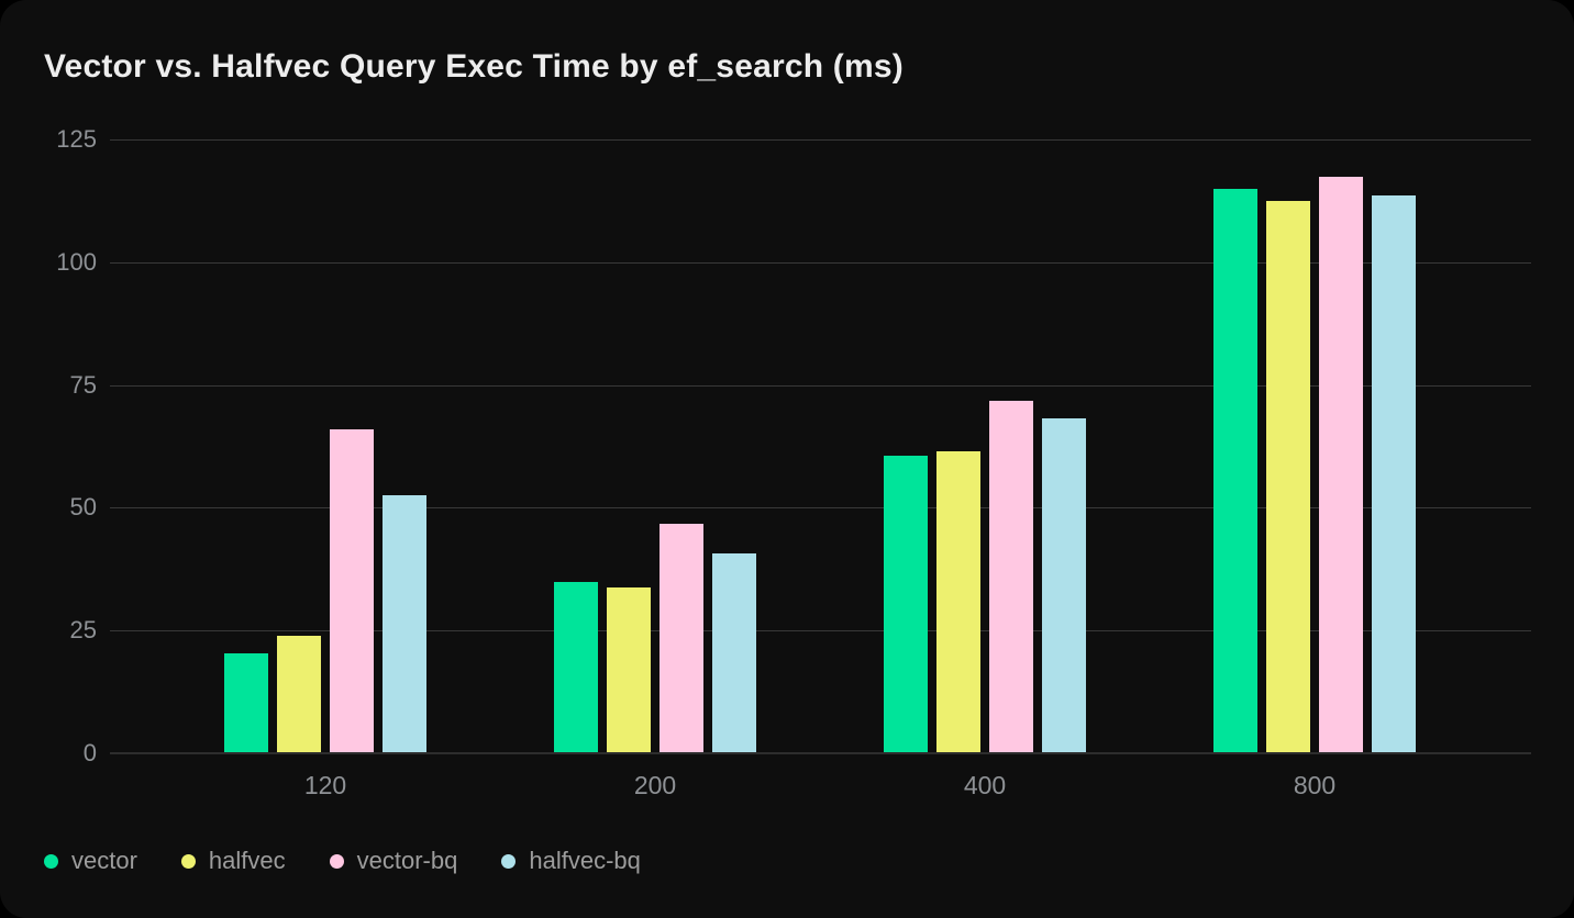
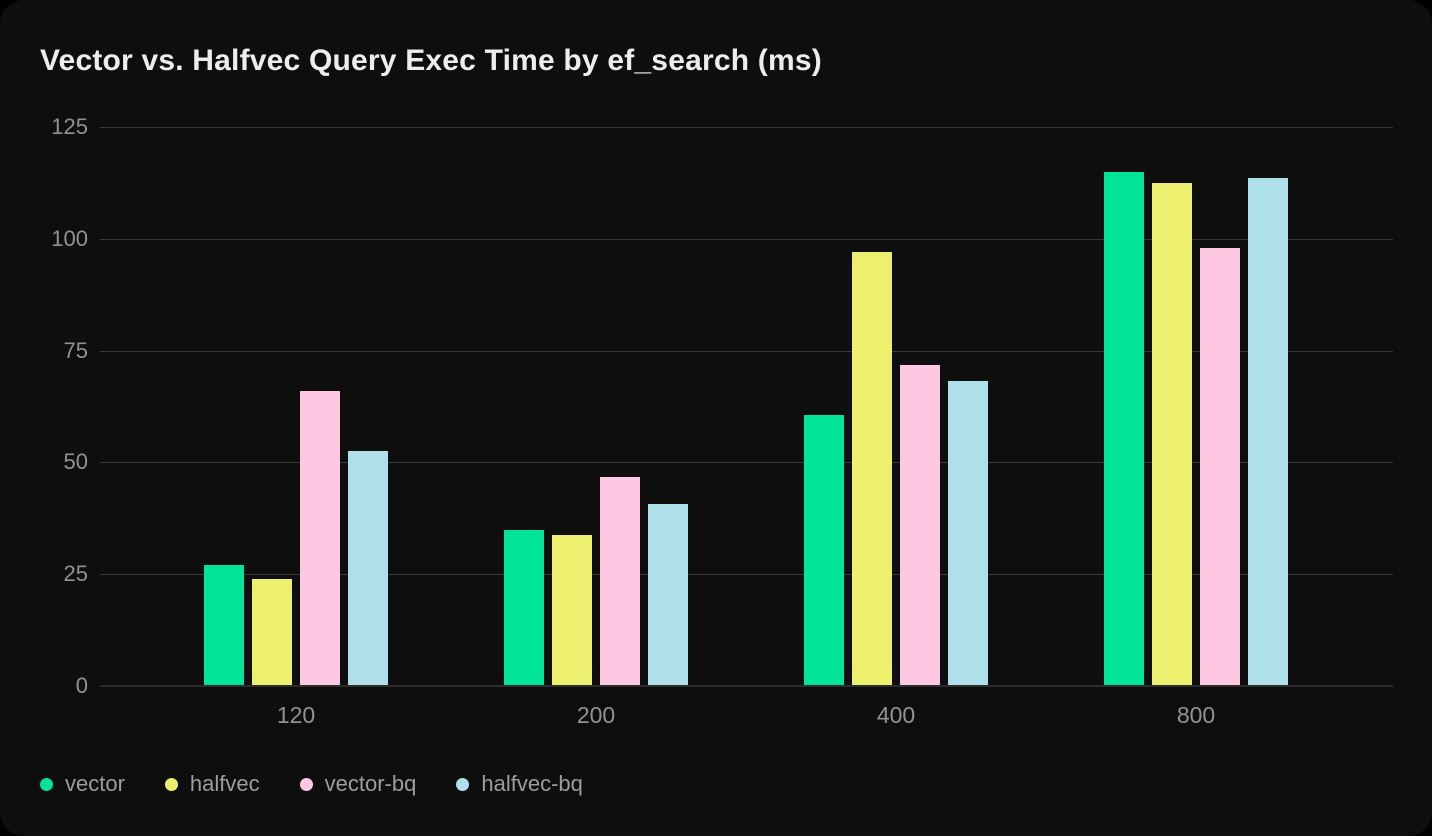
vector/120: 20 -> 27
halfvec/400: 62 -> 97
vector-bq/800: 117 -> 98
